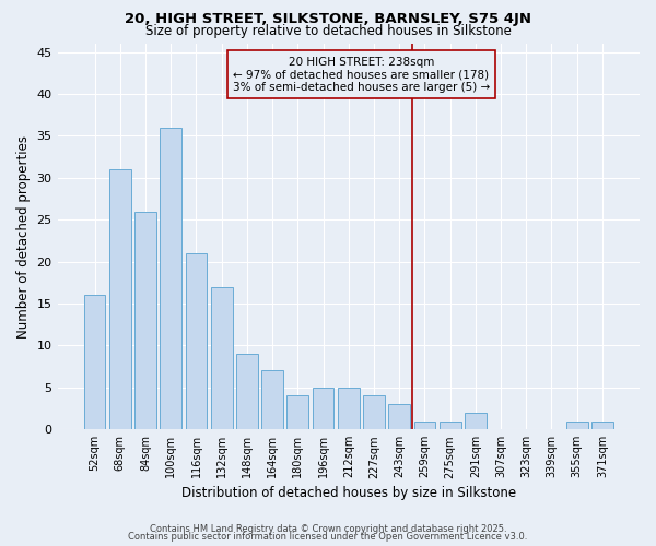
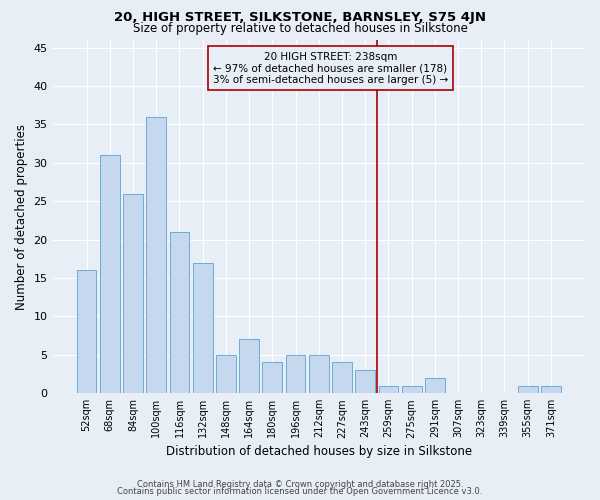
148sqm: 9 -> 5
